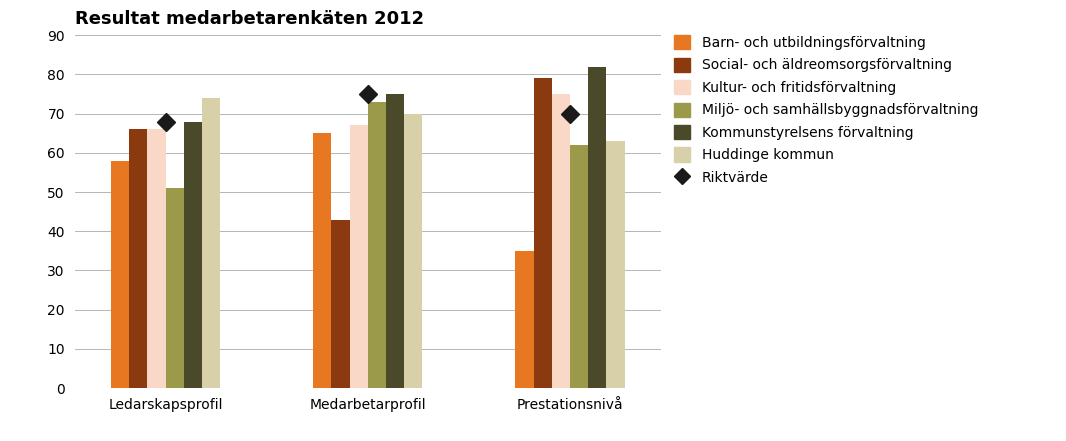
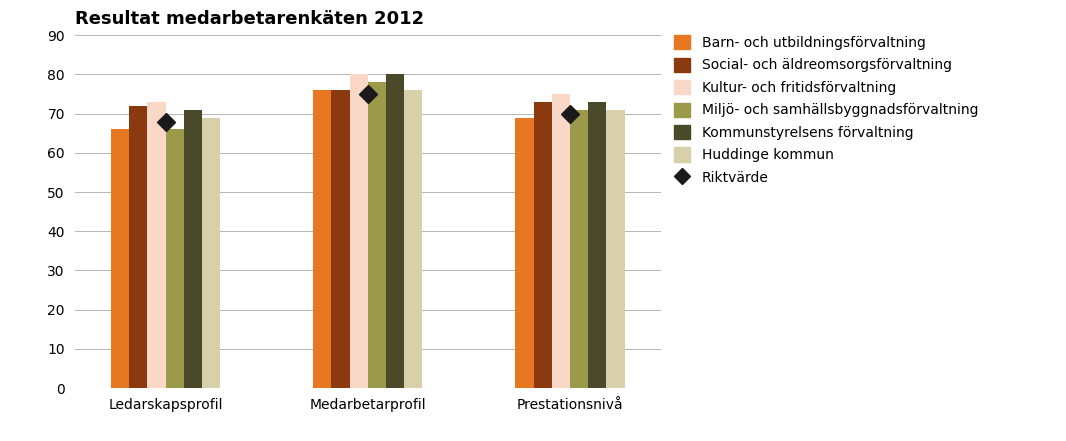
Barn- och utbildningsförvaltning/Ledarskapsprofil: 58 -> 66
Social- och äldreomsorgsförvaltning/Ledarskapsprofil: 66 -> 72
Kultur- och fritidsförvaltning/Ledarskapsprofil: 66 -> 73
Miljö- och samhällsbyggnadsförvaltning/Ledarskapsprofil: 51 -> 66
Kommunstyrelsens förvaltning/Ledarskapsprofil: 68 -> 71
Huddinge kommun/Ledarskapsprofil: 74 -> 69
Barn- och utbildningsförvaltning/Medarbetarprofil: 65 -> 76
Social- och äldreomsorgsförvaltning/Medarbetarprofil: 43 -> 76
Kultur- och fritidsförvaltning/Medarbetarprofil: 67 -> 80
Miljö- och samhällsbyggnadsförvaltning/Medarbetarprofil: 73 -> 78
Kommunstyrelsens förvaltning/Medarbetarprofil: 75 -> 80
Huddinge kommun/Medarbetarprofil: 70 -> 76
Barn- och utbildningsförvaltning/Prestationsnivå: 35 -> 69
Social- och äldreomsorgsförvaltning/Prestationsnivå: 79 -> 73
Miljö- och samhällsbyggnadsförvaltning/Prestationsnivå: 62 -> 71
Kommunstyrelsens förvaltning/Prestationsnivå: 82 -> 73
Huddinge kommun/Prestationsnivå: 63 -> 71
